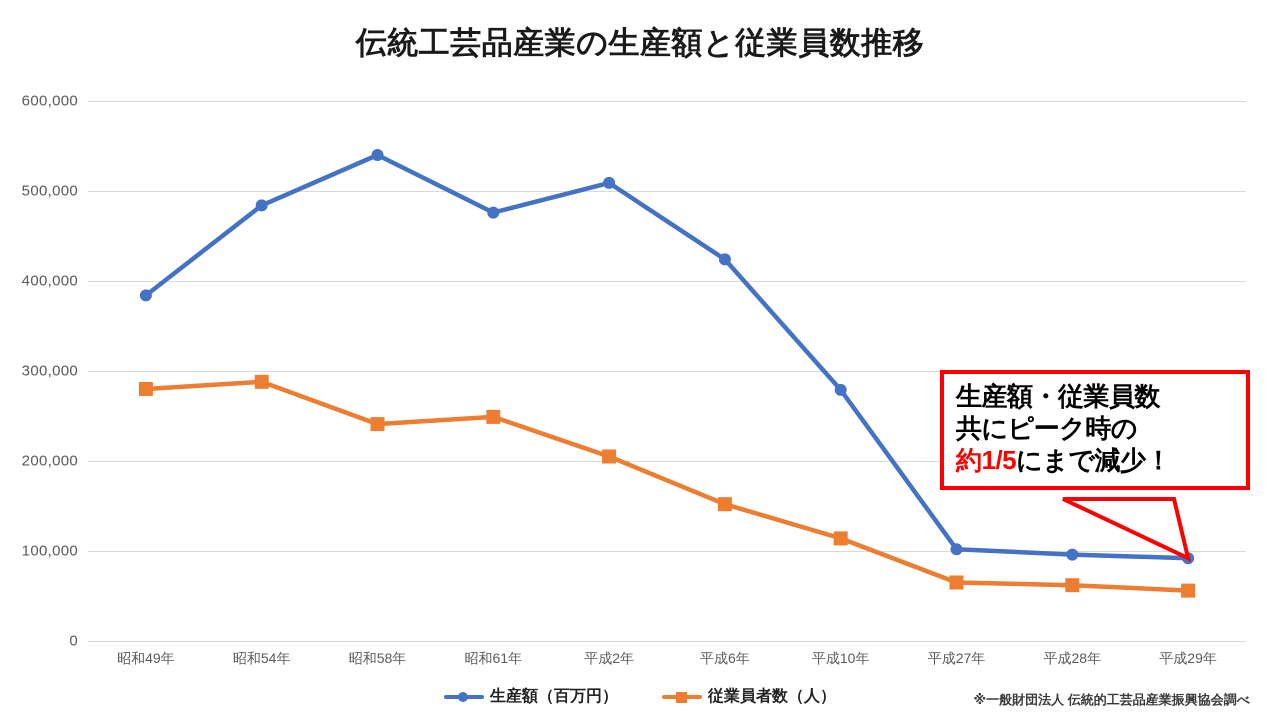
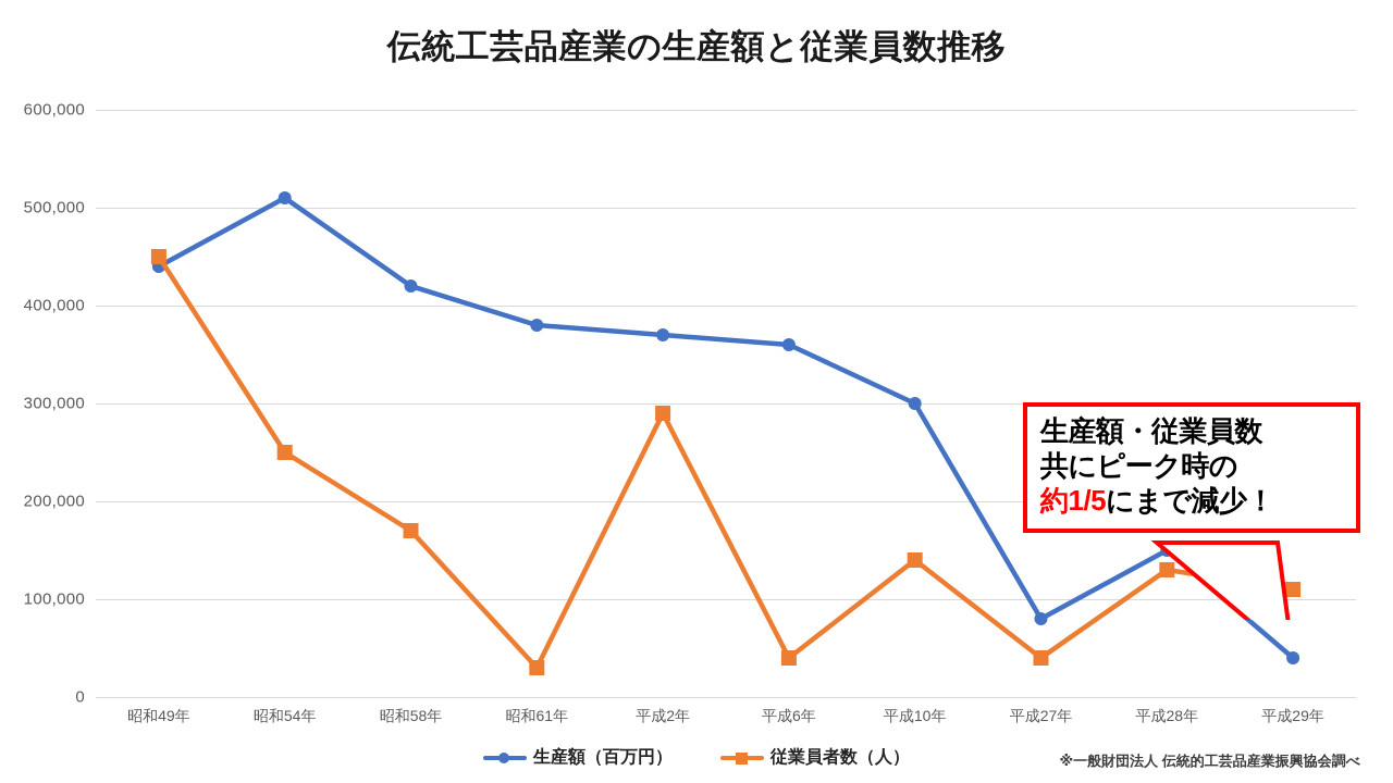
生産額（百万円）/昭和49年: 380000 -> 440000
従業員者数（人）/昭和49年: 280000 -> 450000
生産額（百万円）/昭和54年: 480000 -> 510000
従業員者数（人）/昭和54年: 290000 -> 250000
生産額（百万円）/昭和58年: 540000 -> 420000
従業員者数（人）/昭和58年: 240000 -> 170000
生産額（百万円）/昭和61年: 480000 -> 380000
従業員者数（人）/昭和61年: 250000 -> 30000
生産額（百万円）/平成2年: 510000 -> 370000
従業員者数（人）/平成2年: 200000 -> 290000
生産額（百万円）/平成6年: 420000 -> 360000
従業員者数（人）/平成6年: 150000 -> 40000
生産額（百万円）/平成10年: 280000 -> 300000
従業員者数（人）/平成10年: 110000 -> 140000
生産額（百万円）/平成27年: 100000 -> 80000
従業員者数（人）/平成27年: 60000 -> 40000
生産額（百万円）/平成28年: 100000 -> 150000
従業員者数（人）/平成28年: 60000 -> 130000
生産額（百万円）/平成29年: 90000 -> 40000
従業員者数（人）/平成29年: 60000 -> 110000
